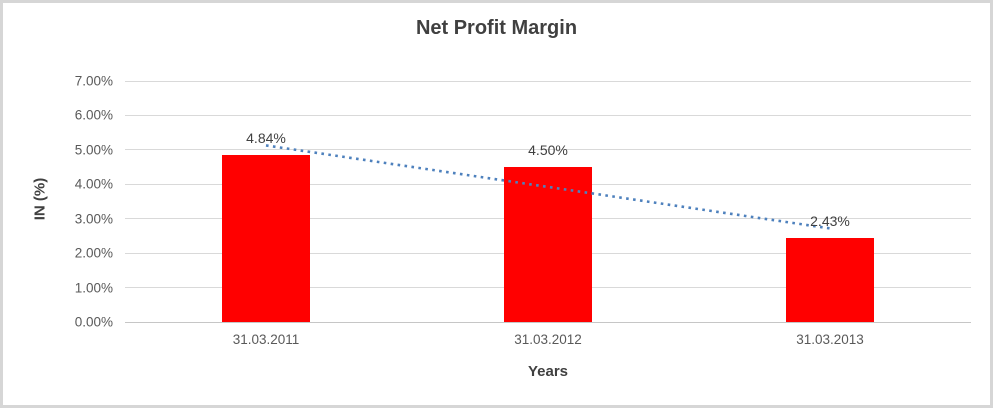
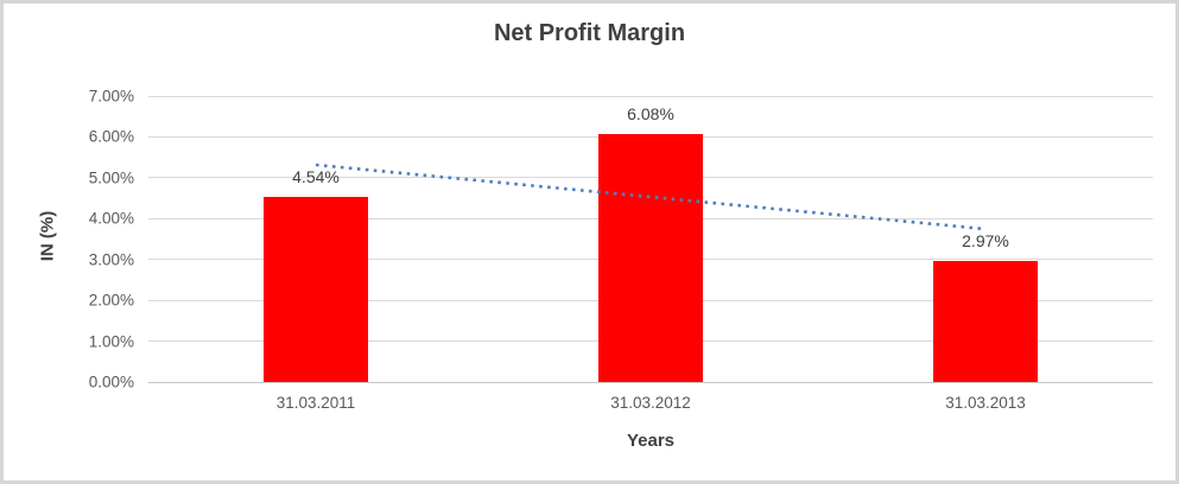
31.03.2011: 4.84% -> 4.54%
31.03.2012: 4.50% -> 6.08%
31.03.2013: 2.43% -> 2.97%
